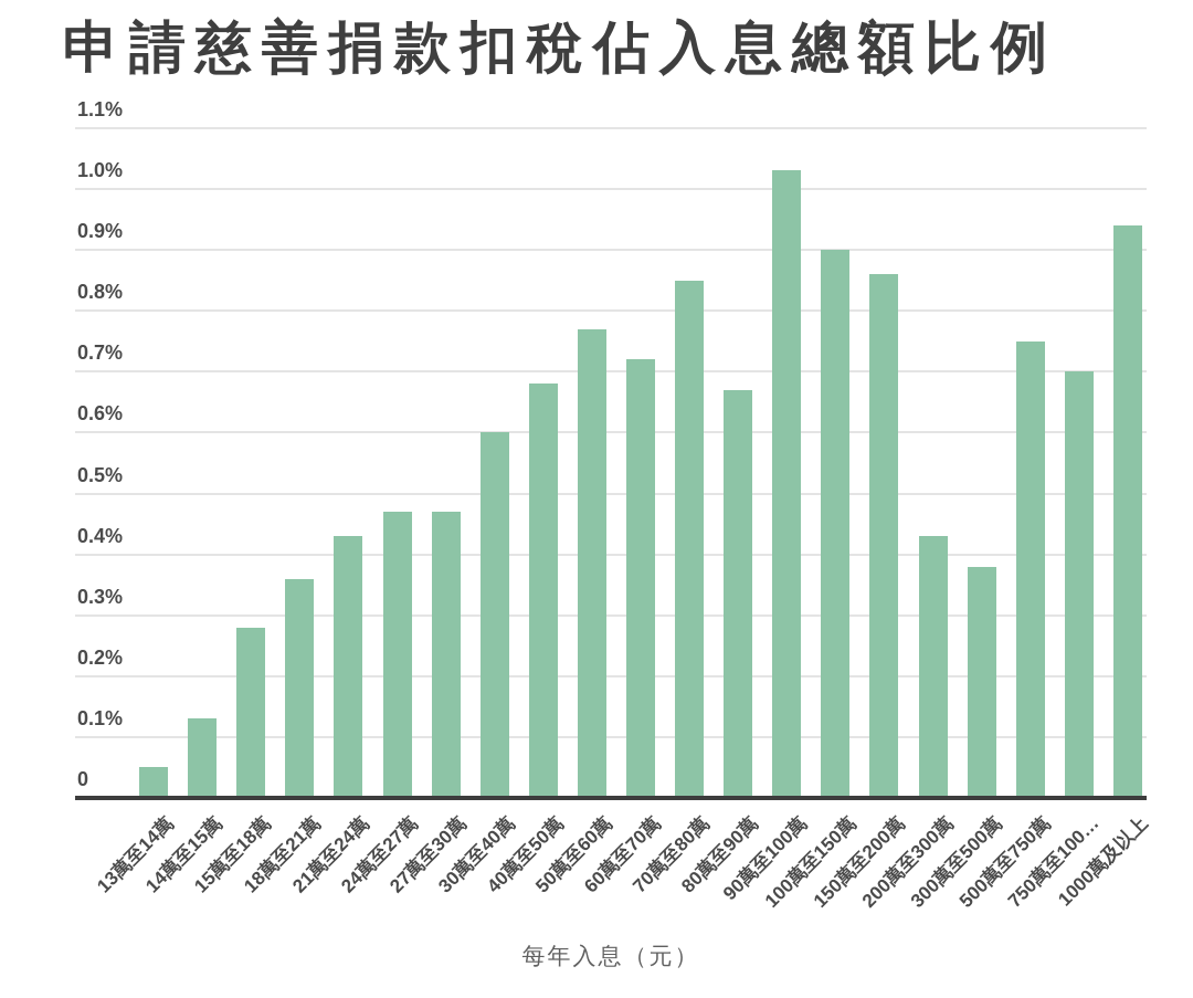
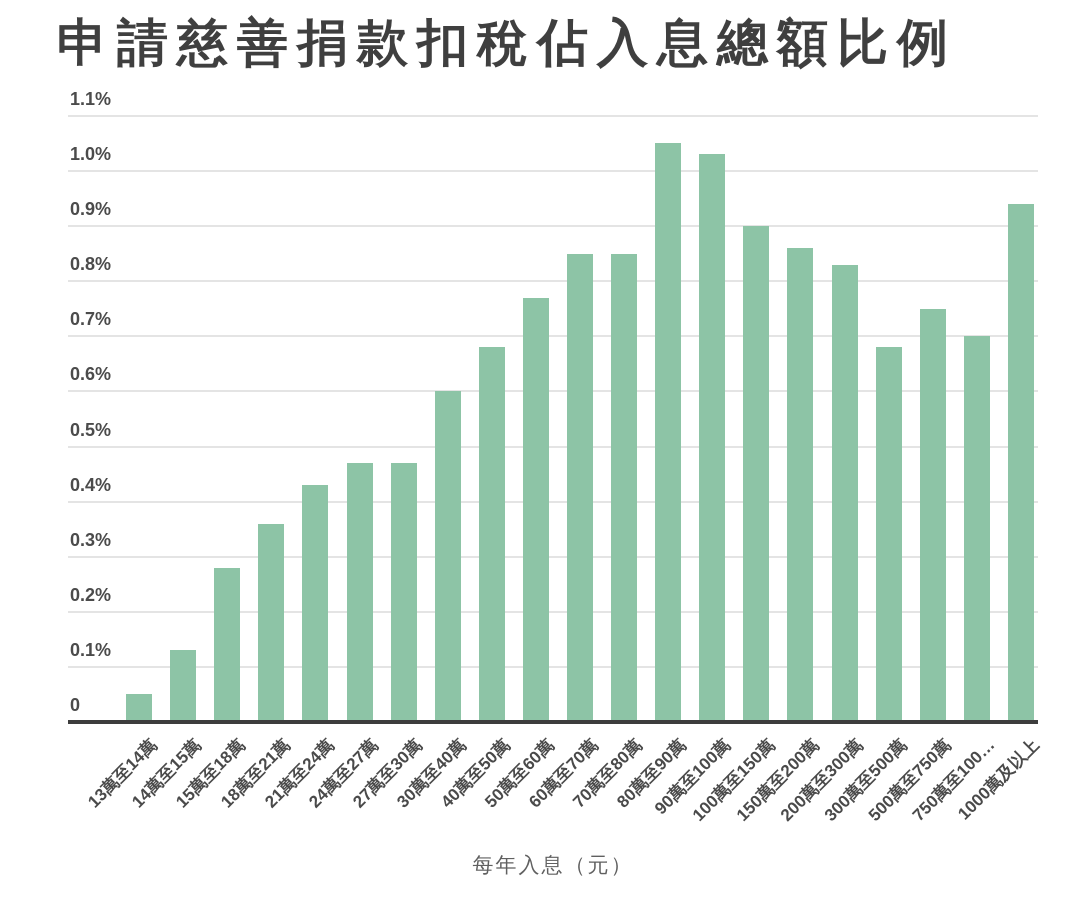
60萬至70萬: 0.72% -> 0.85%
80萬至90萬: 0.67% -> 1.05%
200萬至300萬: 0.43% -> 0.83%
300萬至500萬: 0.38% -> 0.68%
